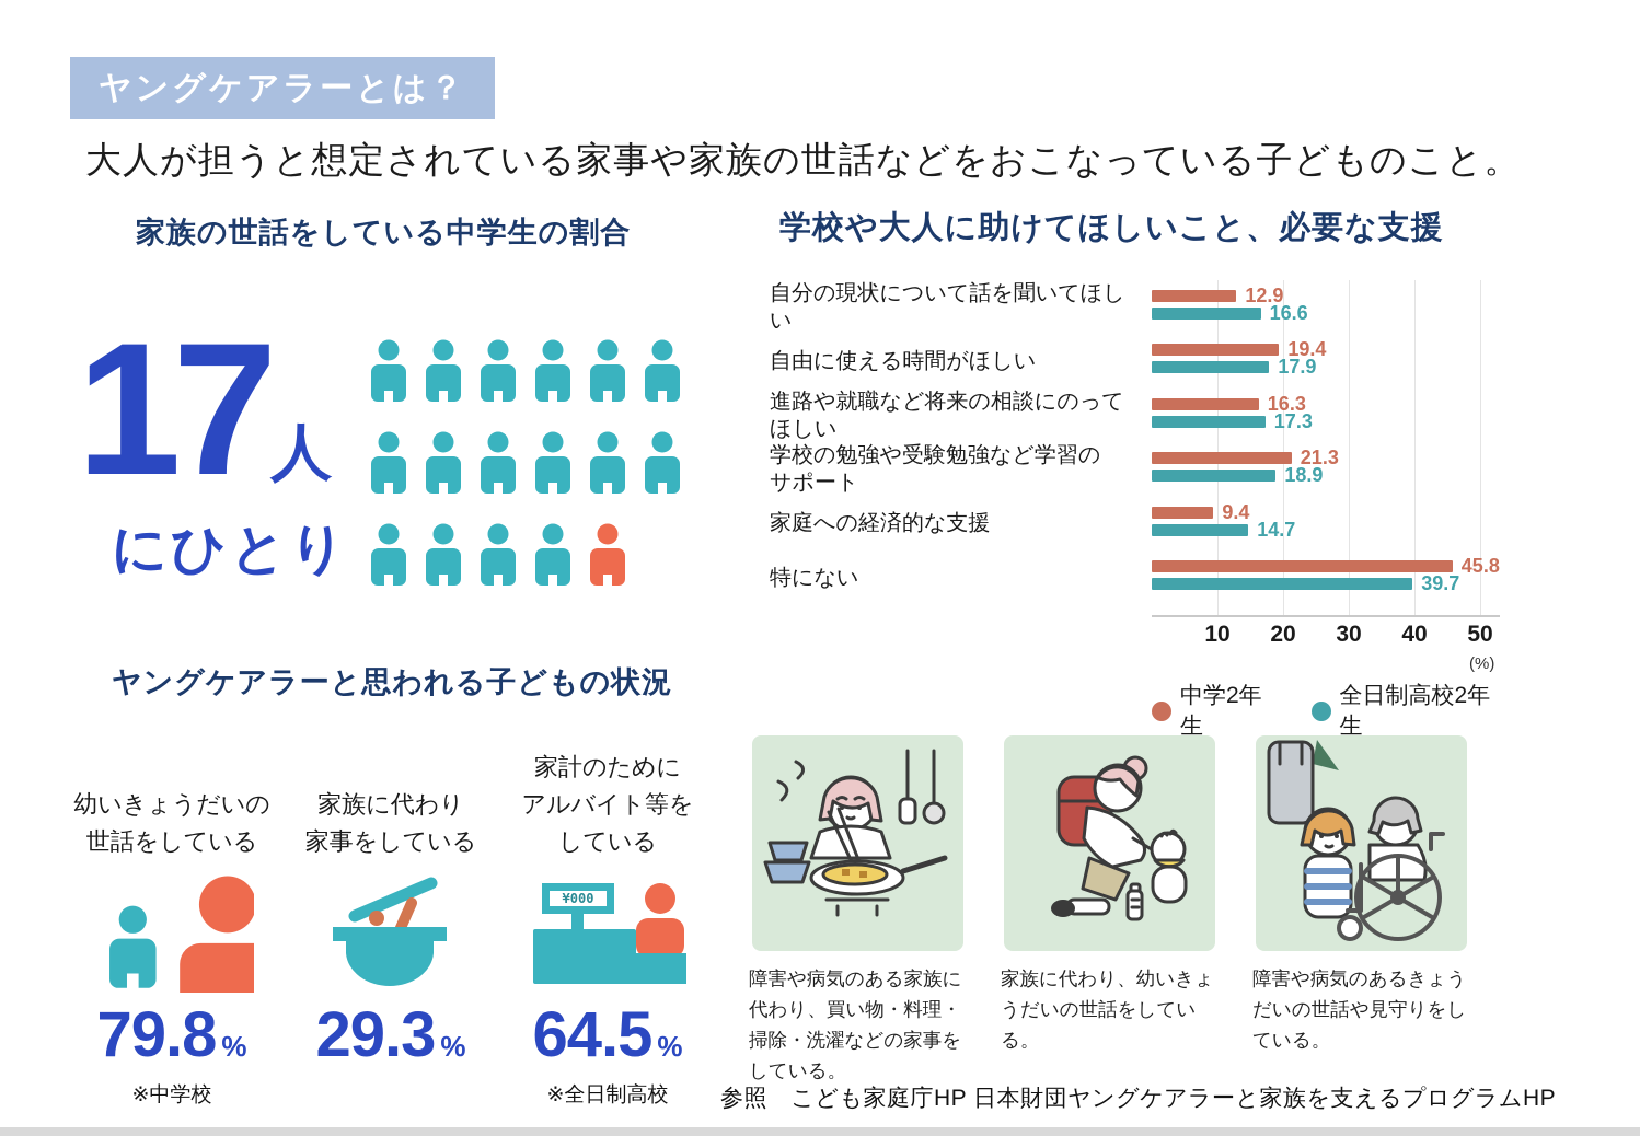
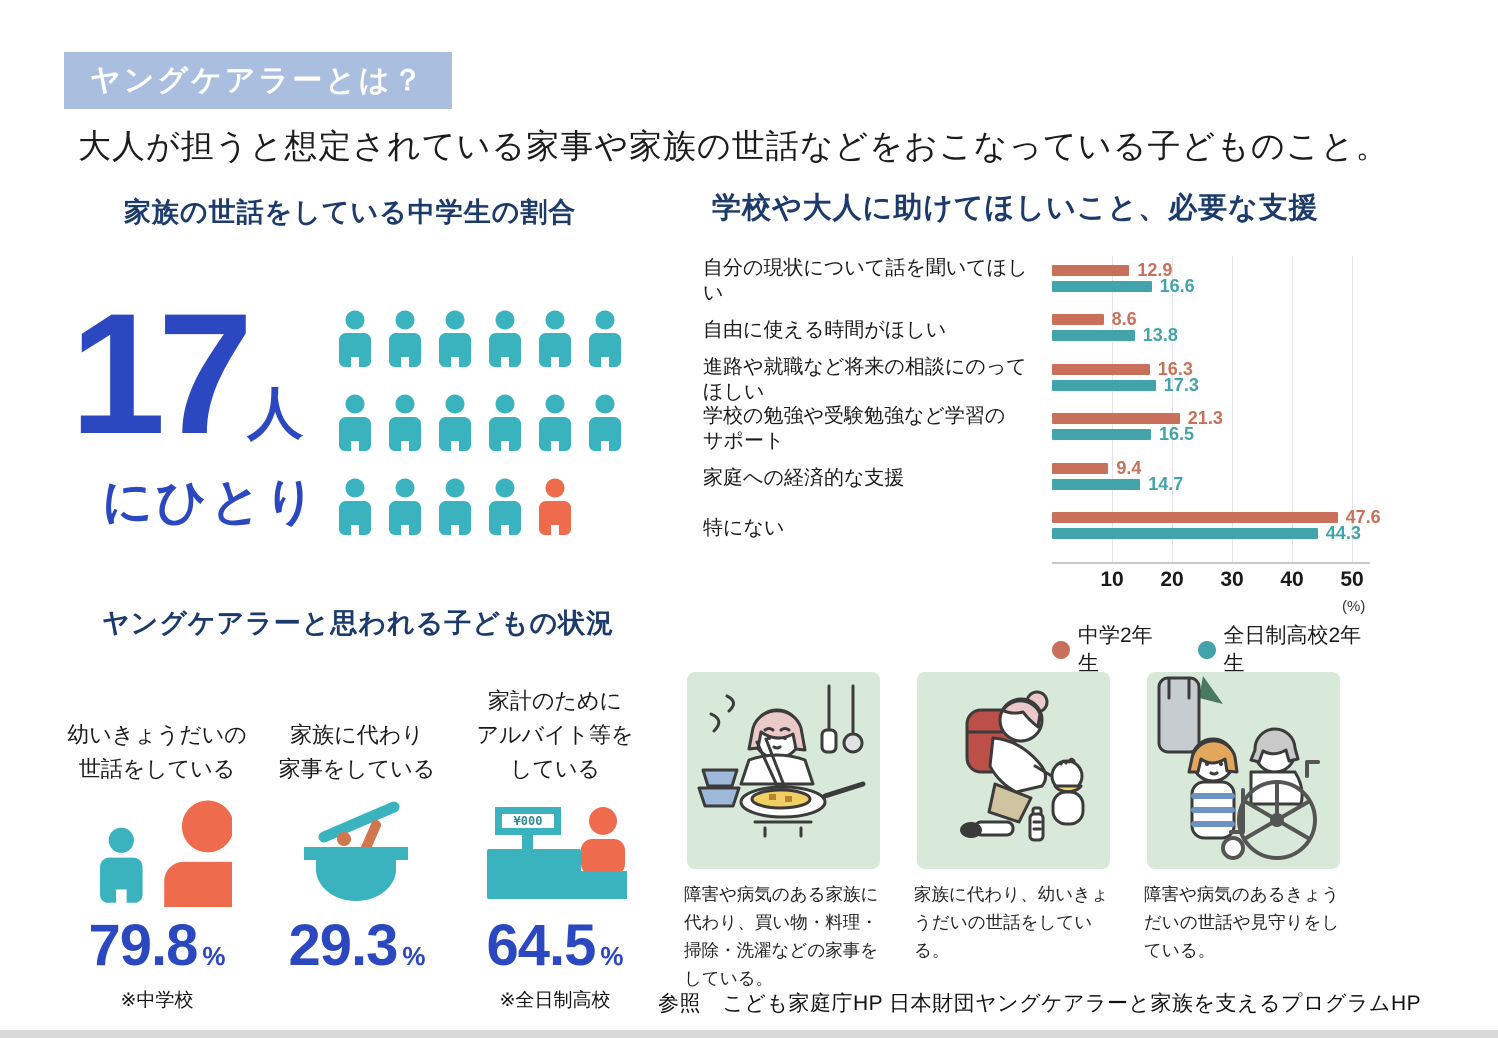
学校や大人に助けてほしいこと、必要な支援/中学2年生/自由に使える時間がほしい: 19.4 -> 8.6
学校や大人に助けてほしいこと、必要な支援/全日制高校2年生/自由に使える時間がほしい: 17.9 -> 13.8
学校や大人に助けてほしいこと、必要な支援/全日制高校2年生/学校の勉強や受験勉強など学習の サポート: 18.9 -> 16.5
学校や大人に助けてほしいこと、必要な支援/中学2年生/特にない: 45.8 -> 47.6
学校や大人に助けてほしいこと、必要な支援/全日制高校2年生/特にない: 39.7 -> 44.3
